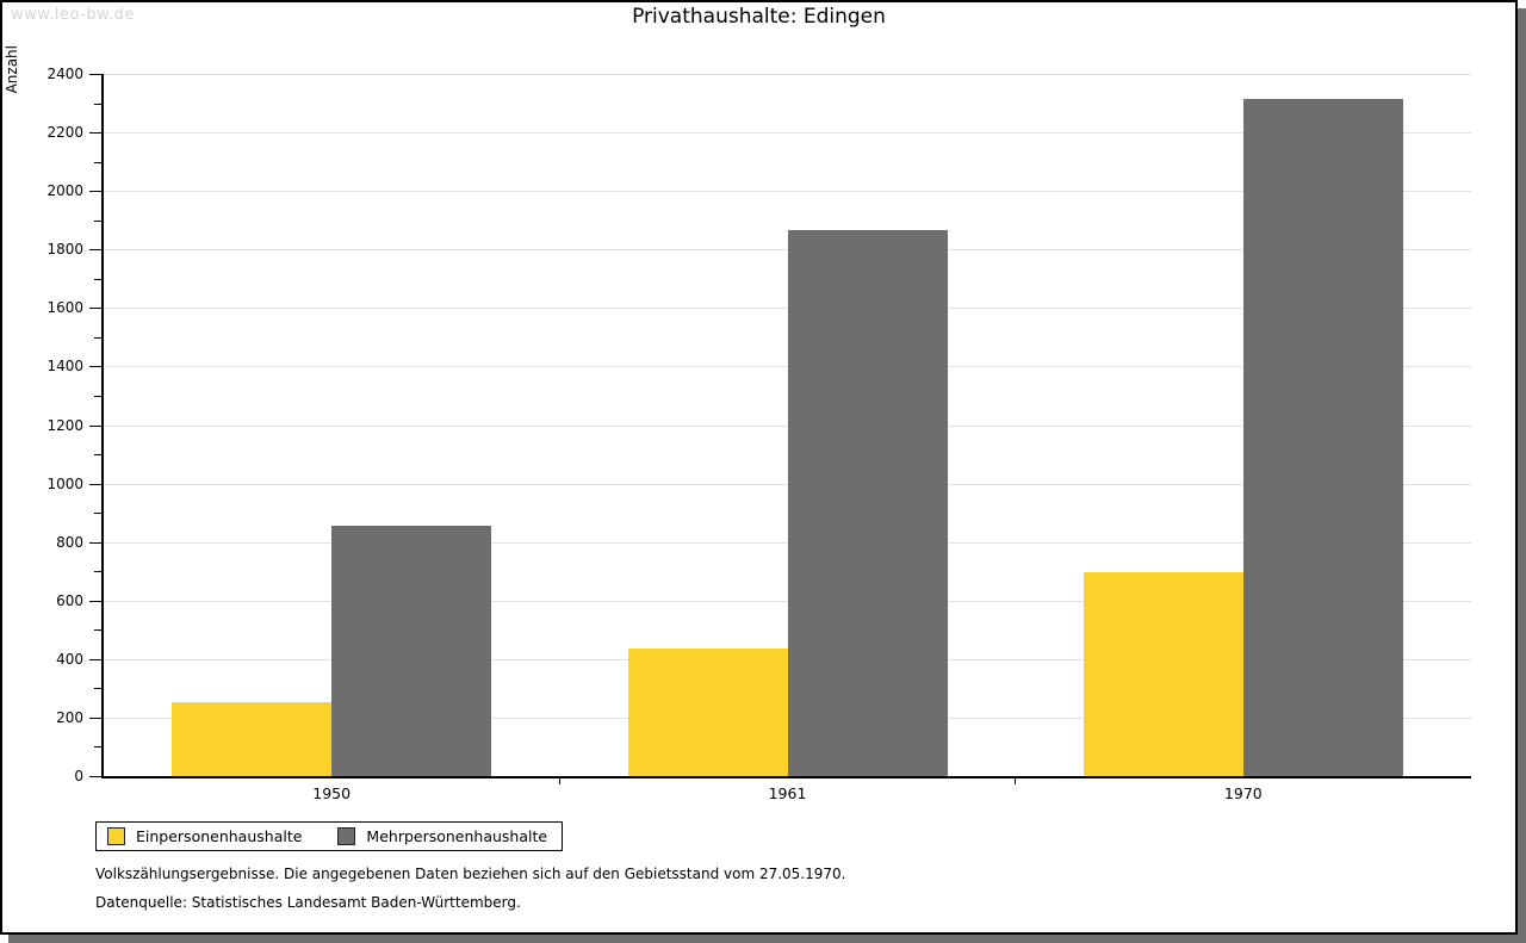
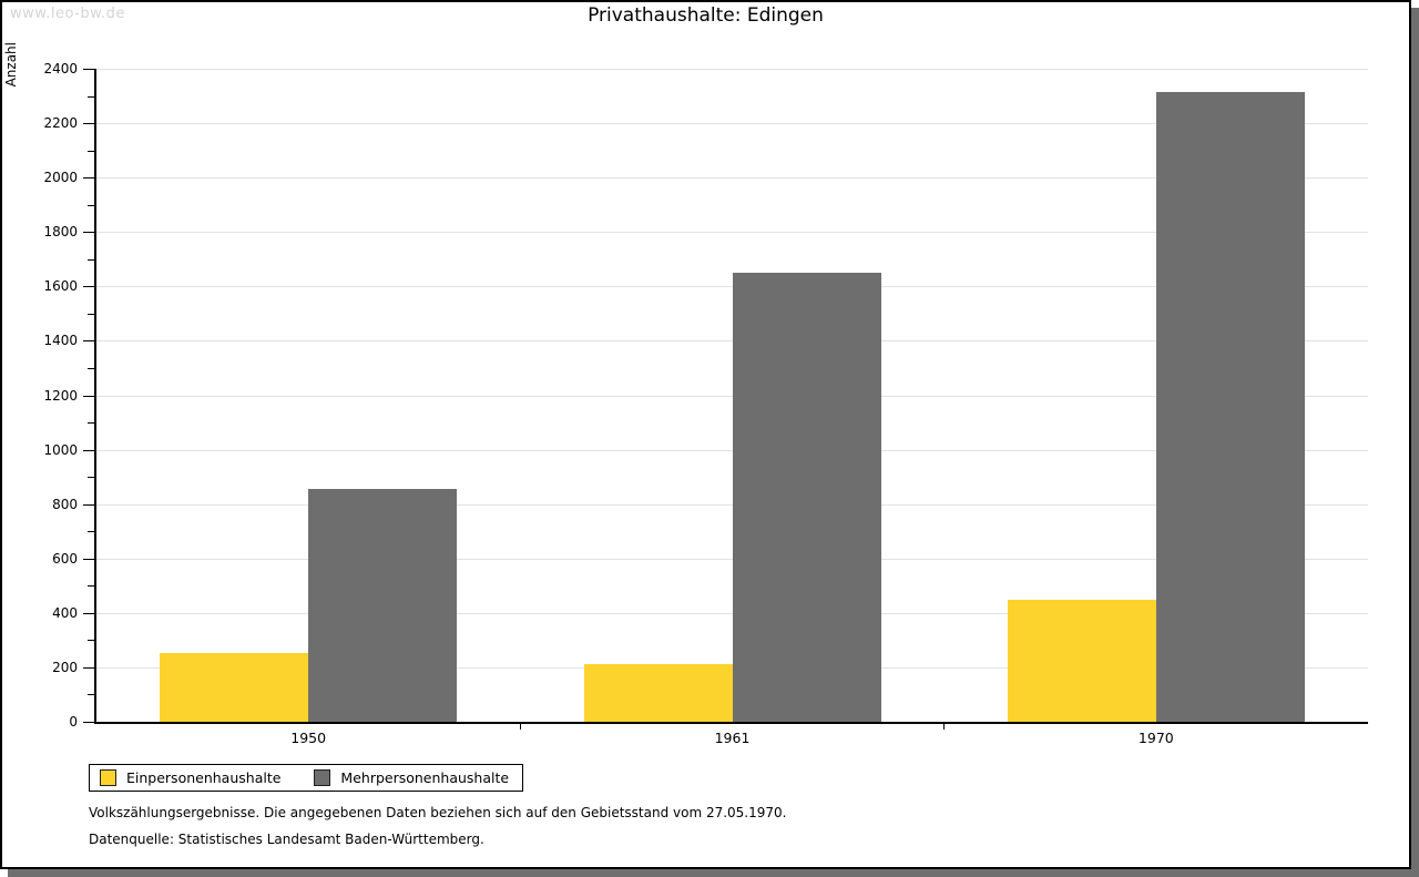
Einpersonenhaushalte/1961: 440 -> 210
Mehrpersonenhaushalte/1961: 1870 -> 1650
Einpersonenhaushalte/1970: 700 -> 450
